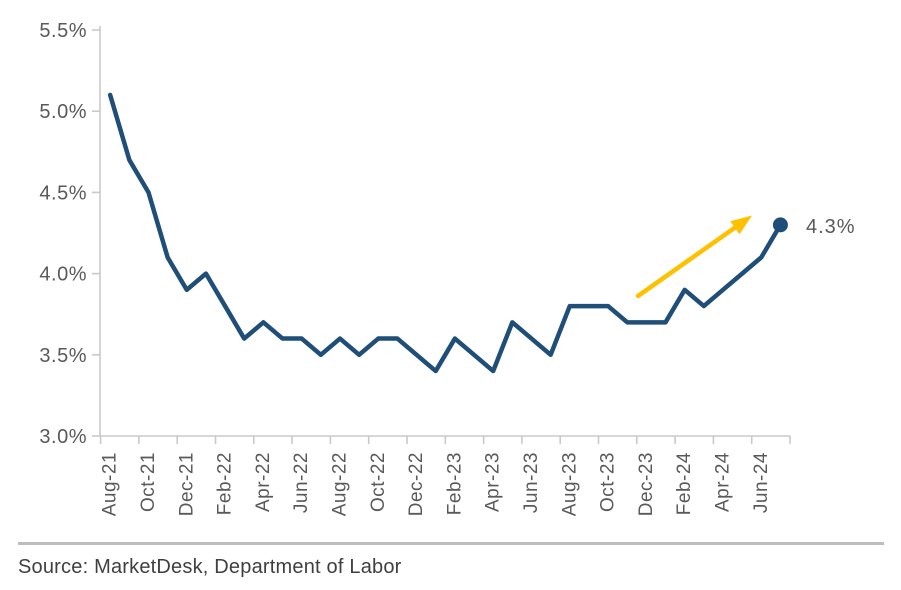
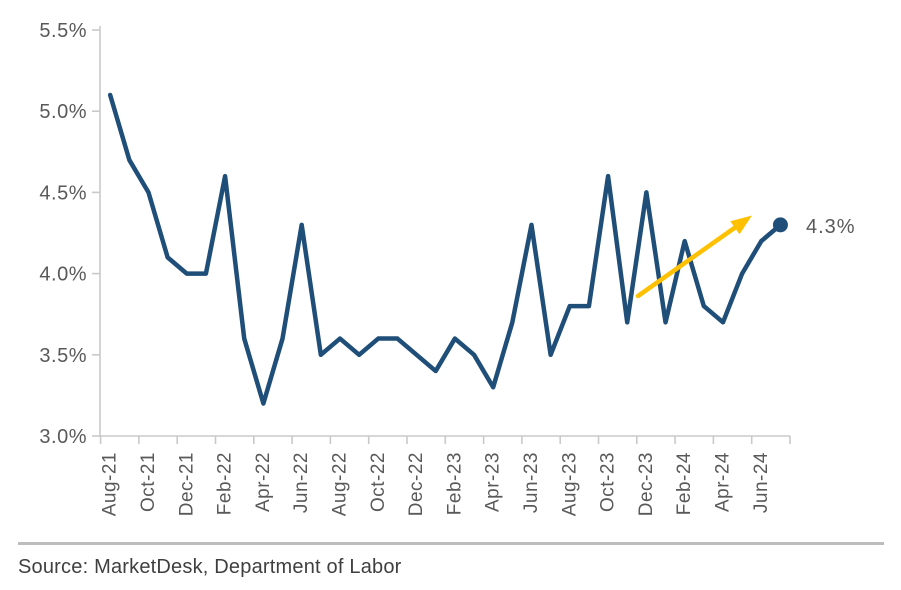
Dec-21: 3.9% -> 4.0%
Feb-22: 3.8% -> 4.6%
Apr-22: 3.7% -> 3.2%
Jun-22: 3.6% -> 4.3%
Apr-23: 3.4% -> 3.3%
Jun-23: 3.6% -> 4.3%
Oct-23: 3.8% -> 4.6%
Dec-23: 3.7% -> 4.5%
Feb-24: 3.9% -> 4.2%
Apr-24: 3.9% -> 3.7%
Jun-24: 4.1% -> 4.2%
